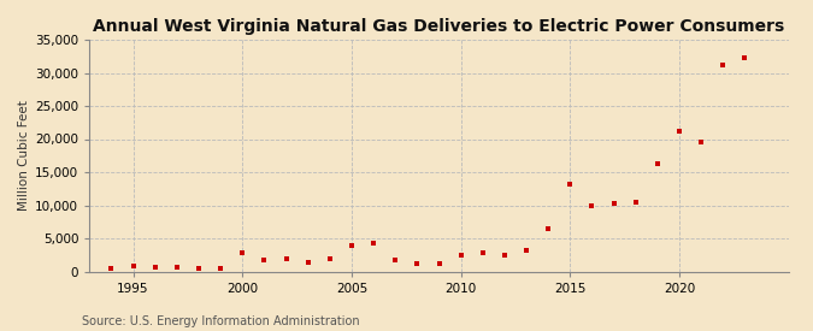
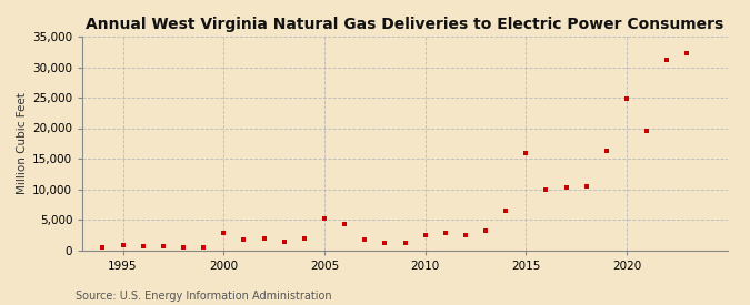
2005: 4,000 -> 5,200
2015: 13,100 -> 16,000
2020: 21,100 -> 24,800
